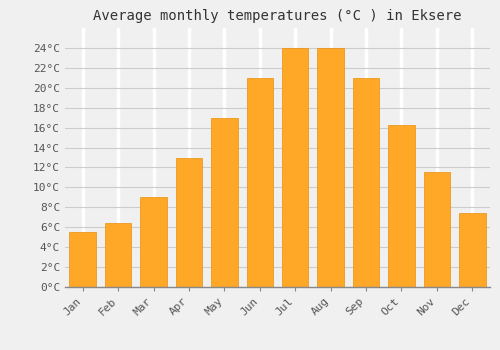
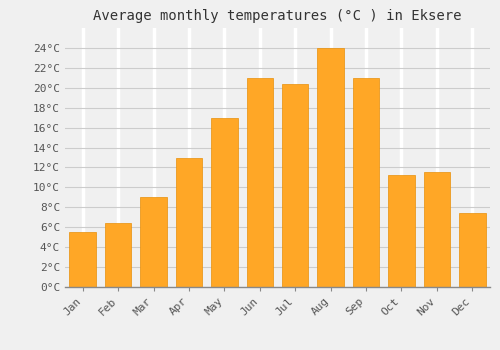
Jul: 24.0°C -> 20.4°C
Oct: 16.3°C -> 11.2°C
